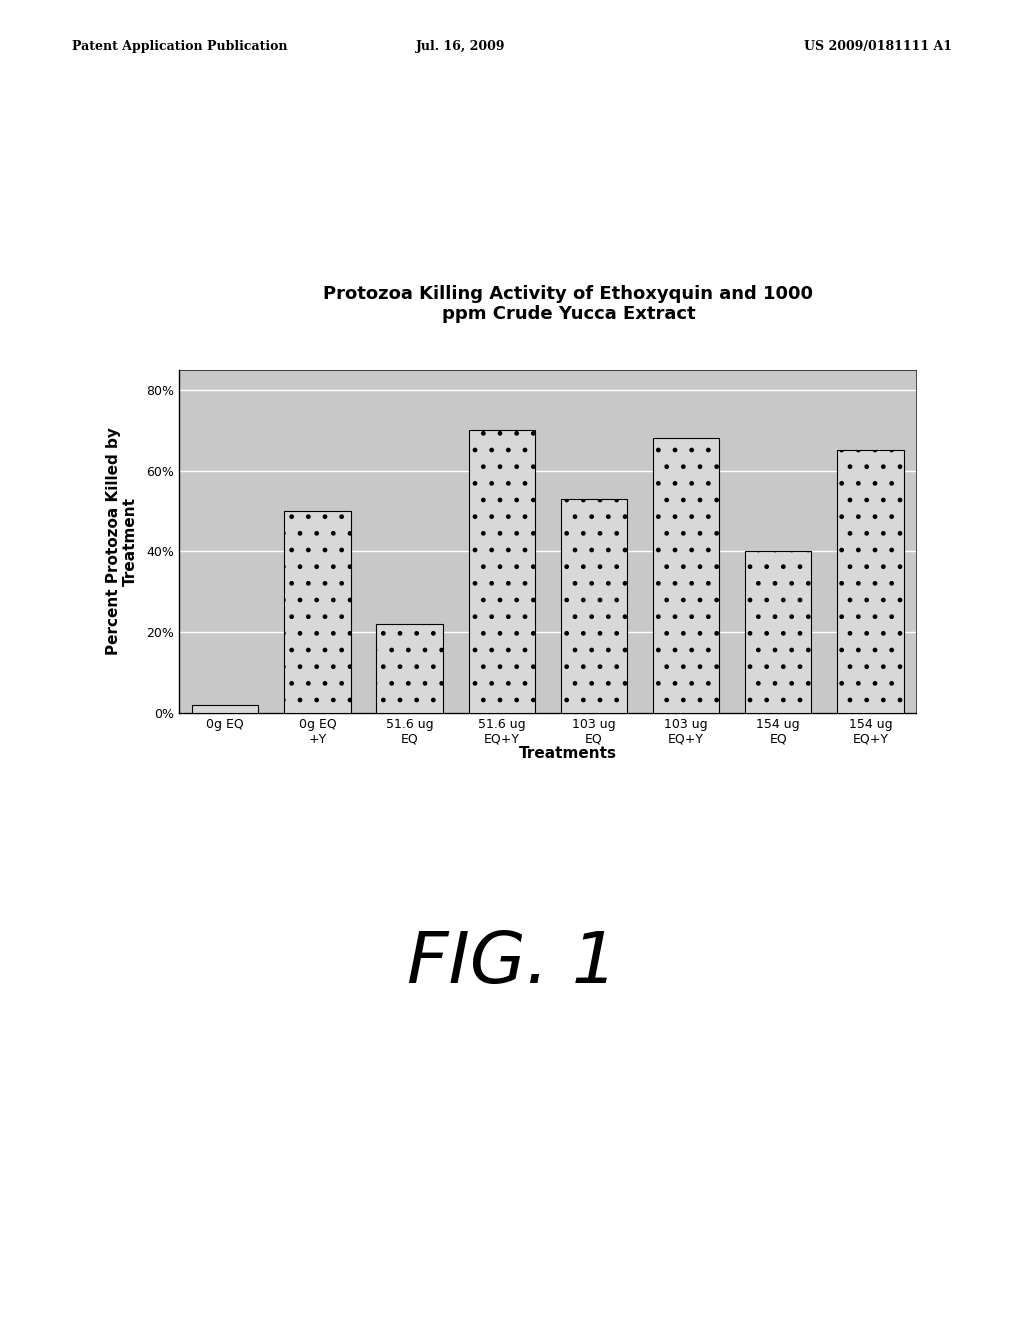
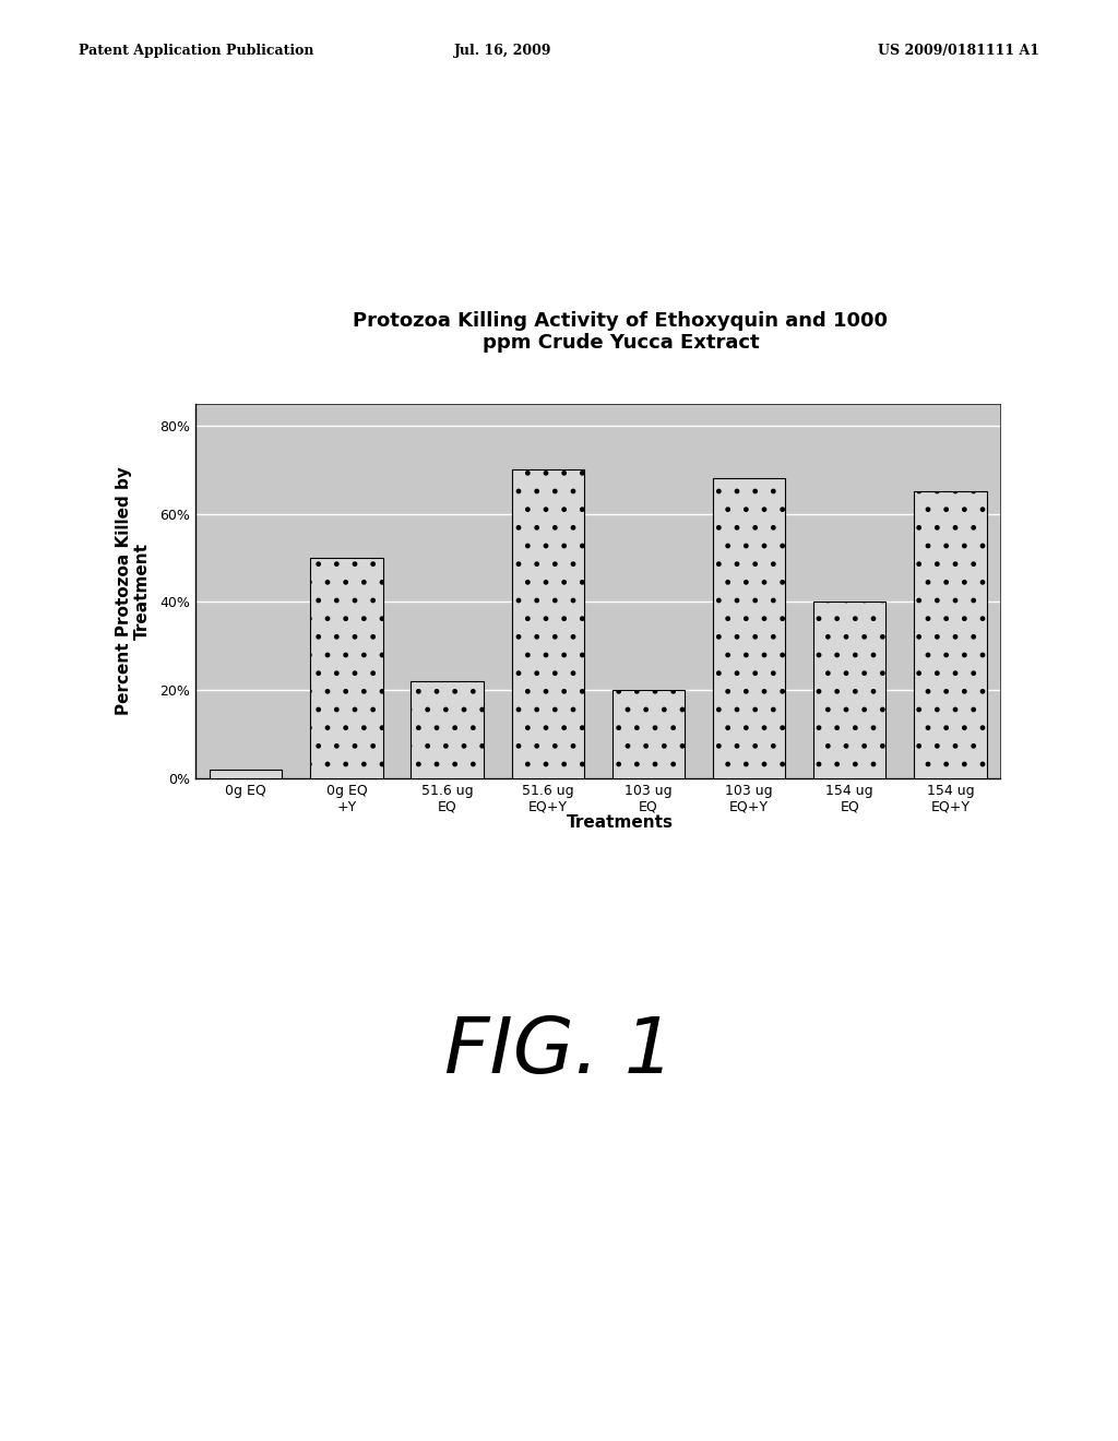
103 ug EQ: 53% -> 20%
